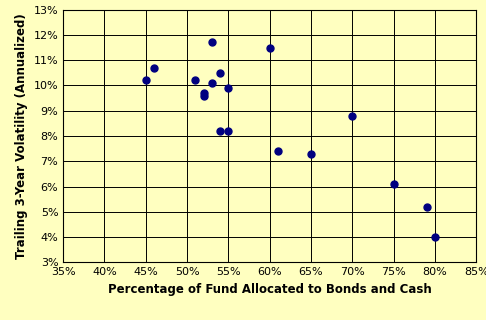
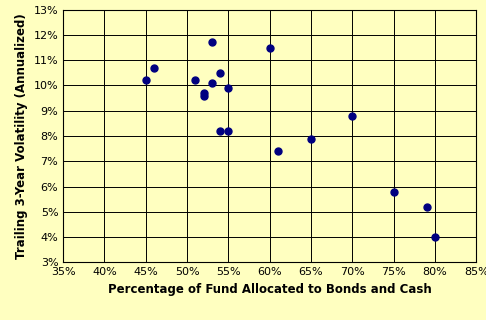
65%: 7.3% -> 7.9%
75%: 6.1% -> 5.8%
